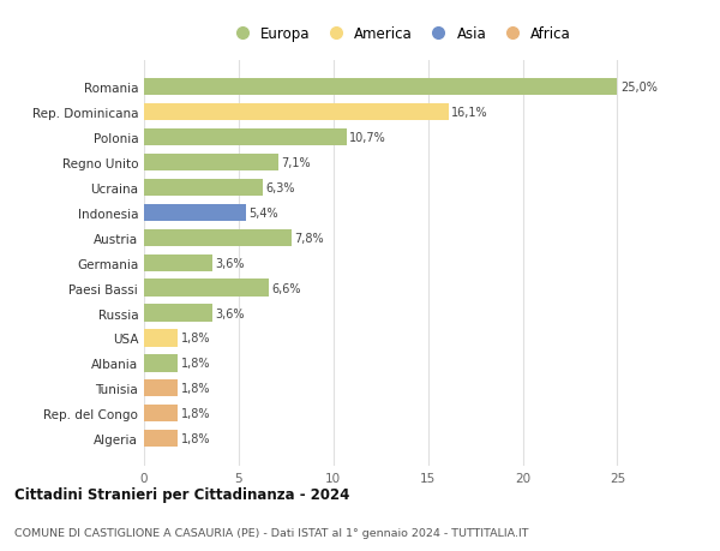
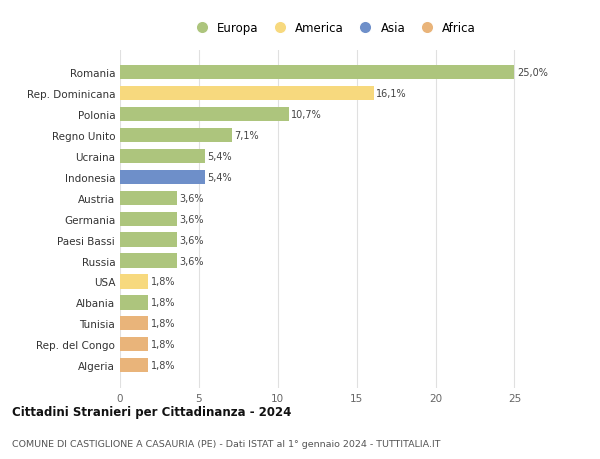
Ucraina: 6,3% -> 5,4%
Austria: 7,8% -> 3,6%
Paesi Bassi: 6,6% -> 3,6%
